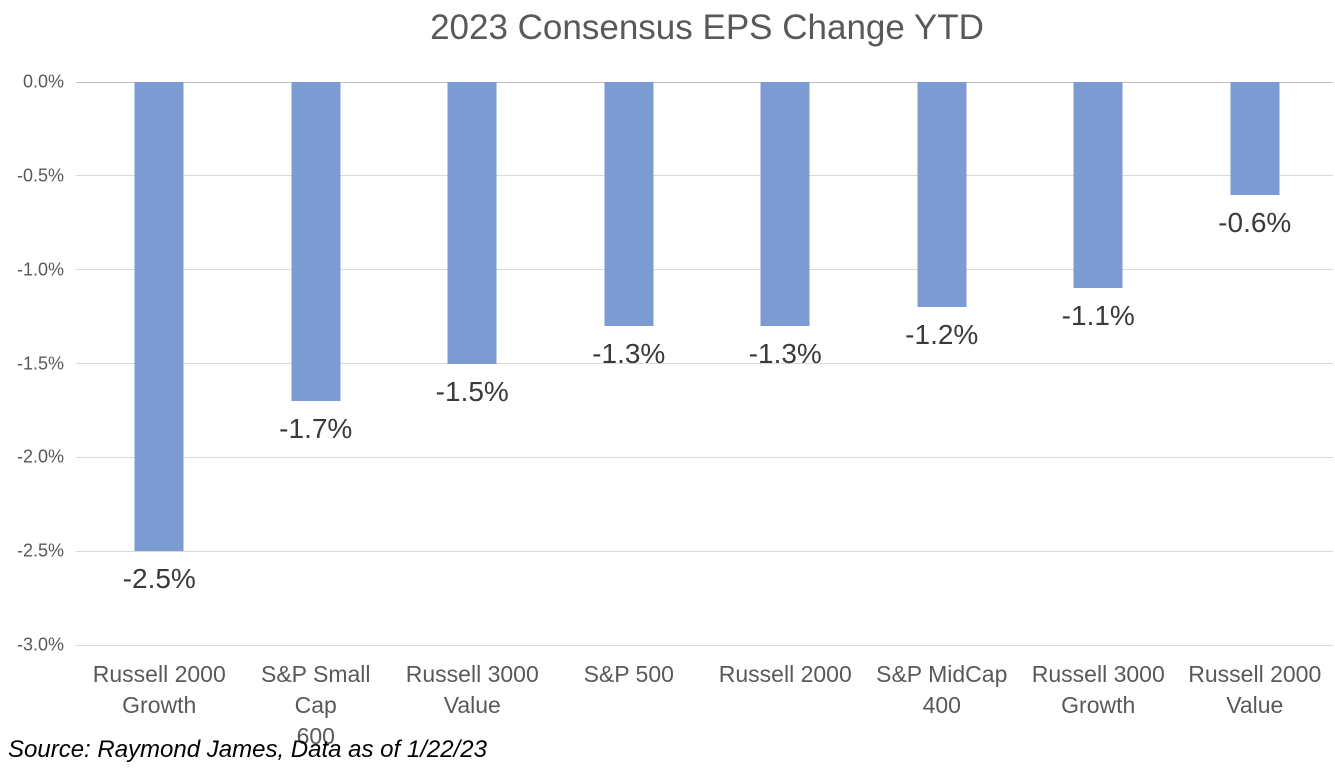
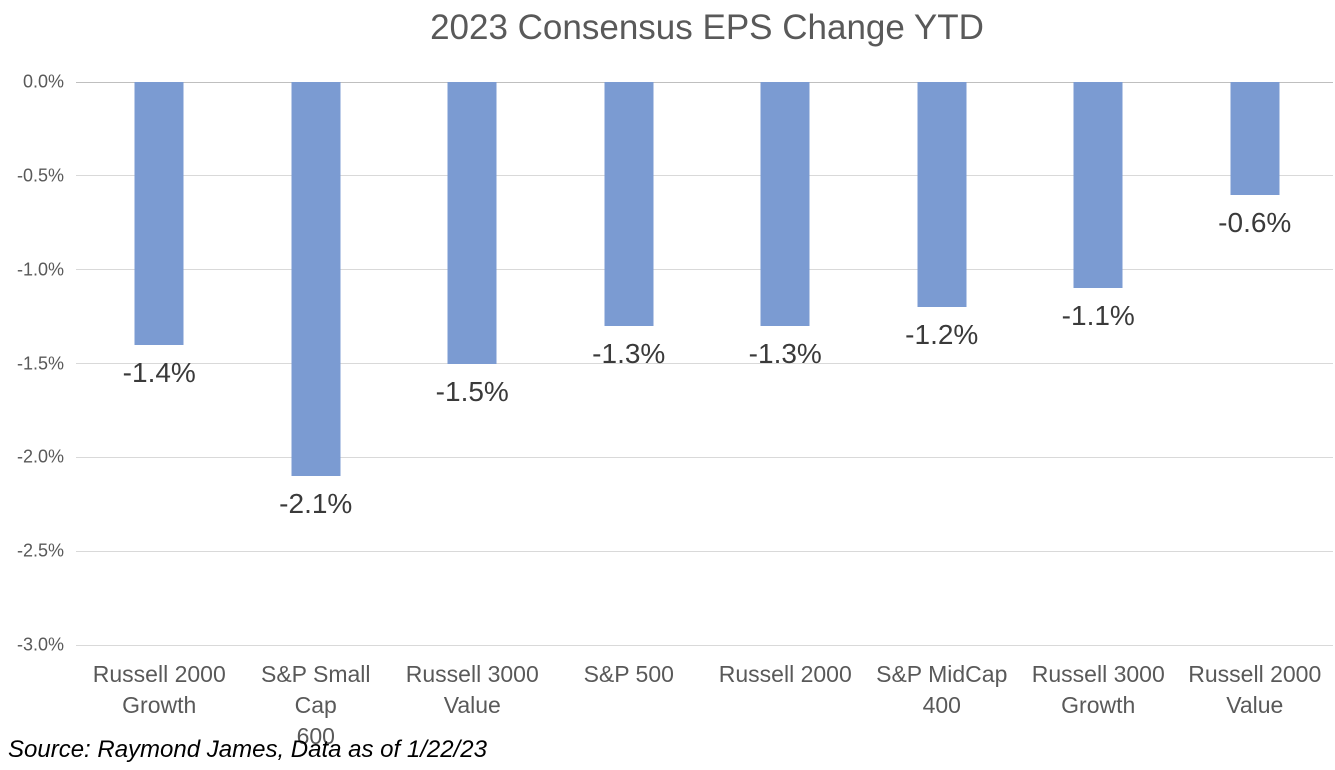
Russell 2000 Growth: -2.5% -> -1.4%
S&P Small Cap 600: -1.7% -> -2.1%
